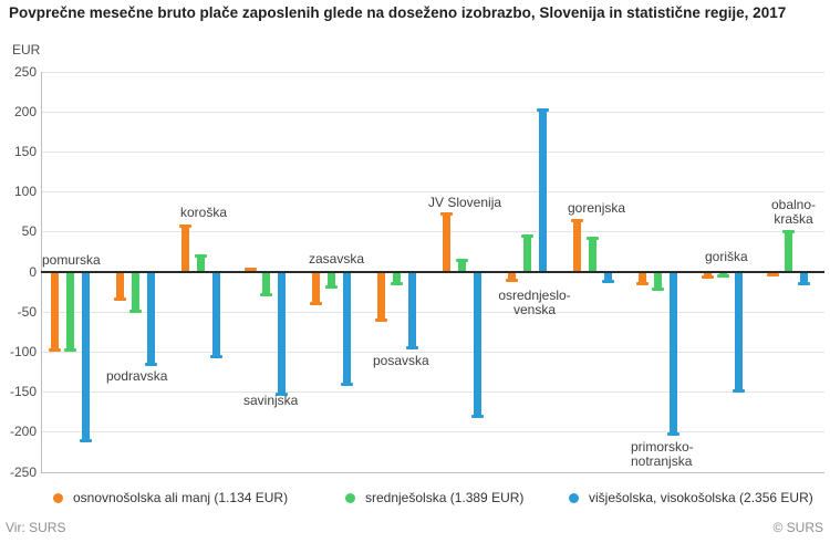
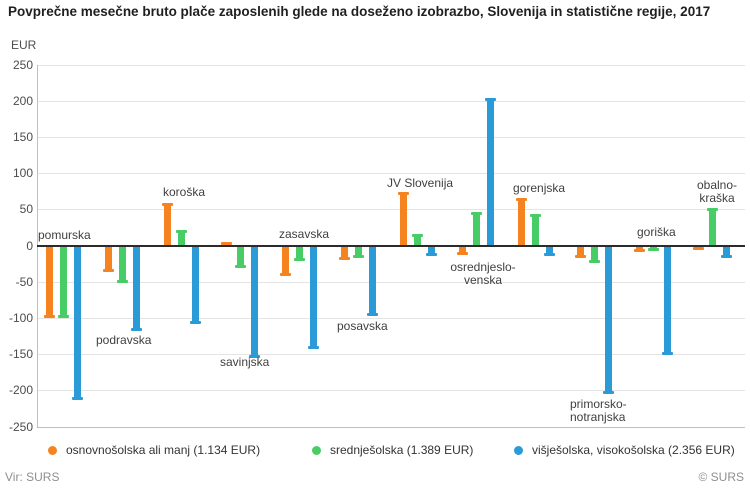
osnovnošolska ali manj (1.134 EUR)/posavska: -60 -> -20
višješolska, visokošolska (2.356 EUR)/JV Slovenija: -180 -> -10
